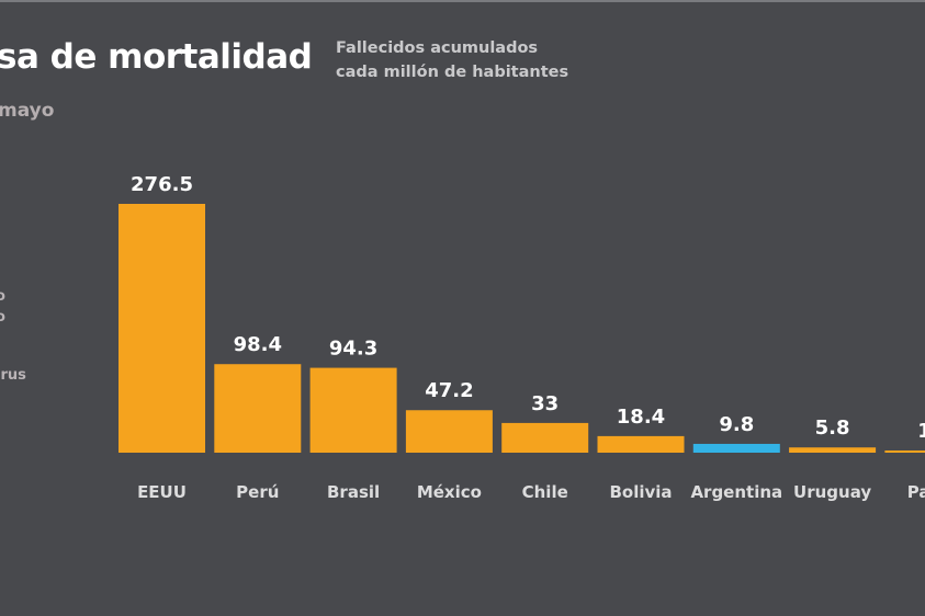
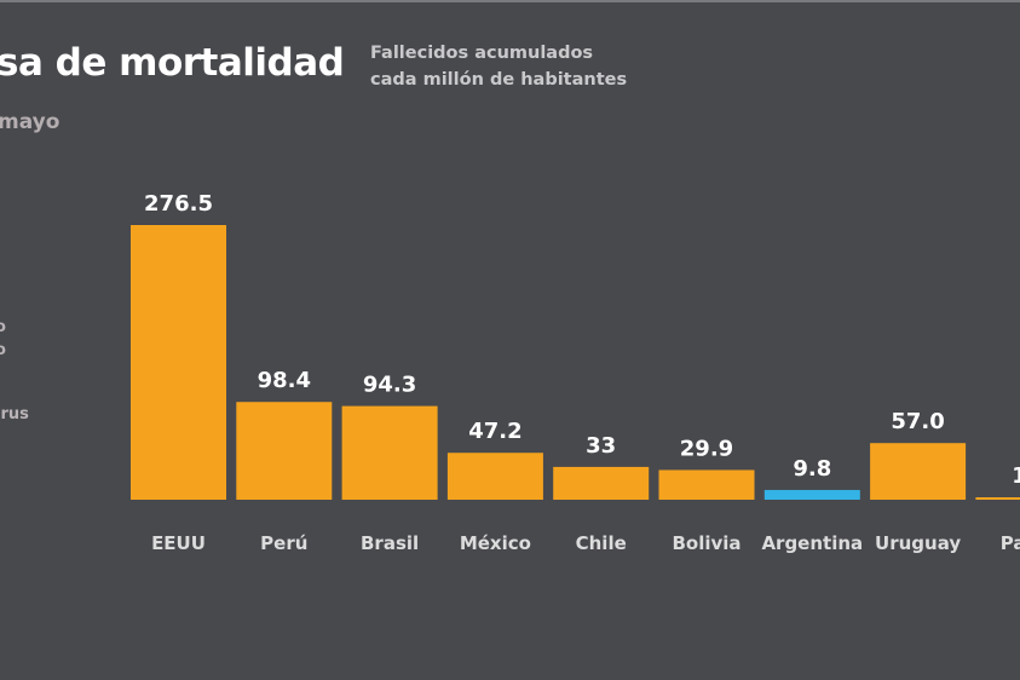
Bolivia: 18.4 -> 29.9
Uruguay: 5.8 -> 57.0
